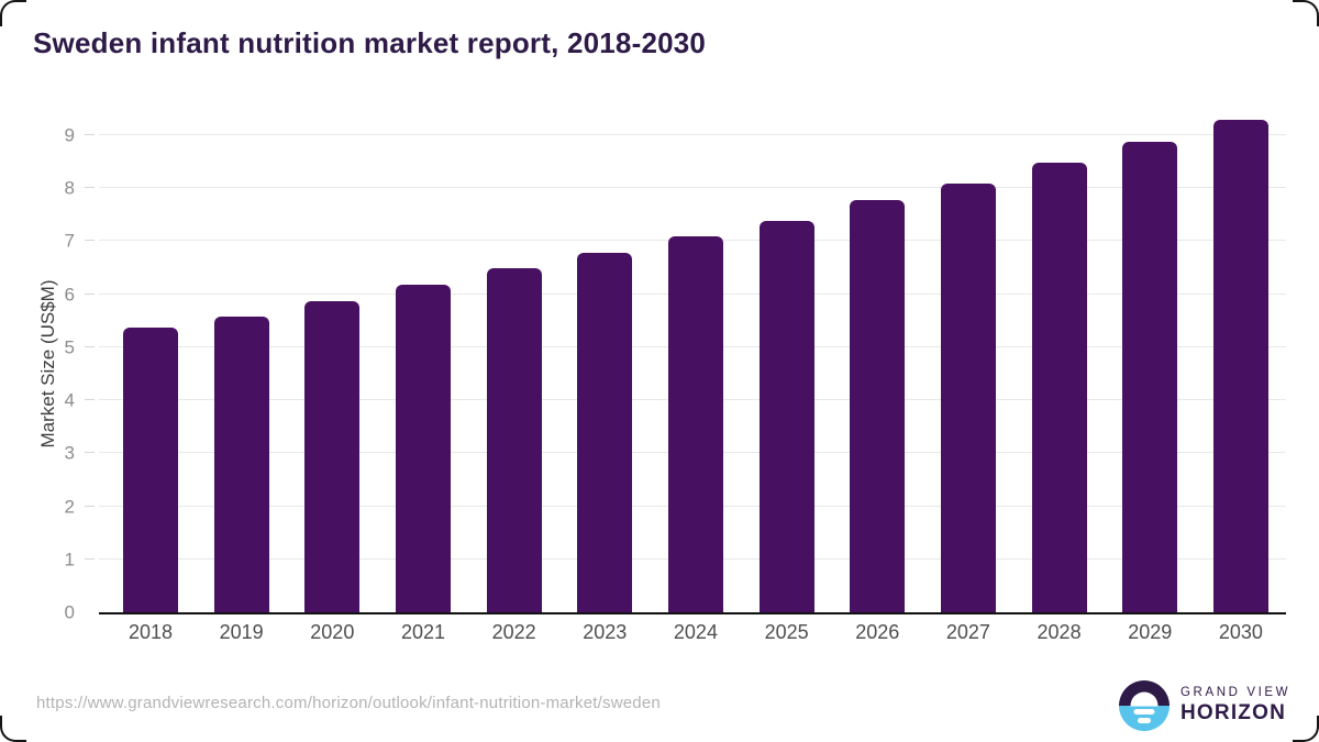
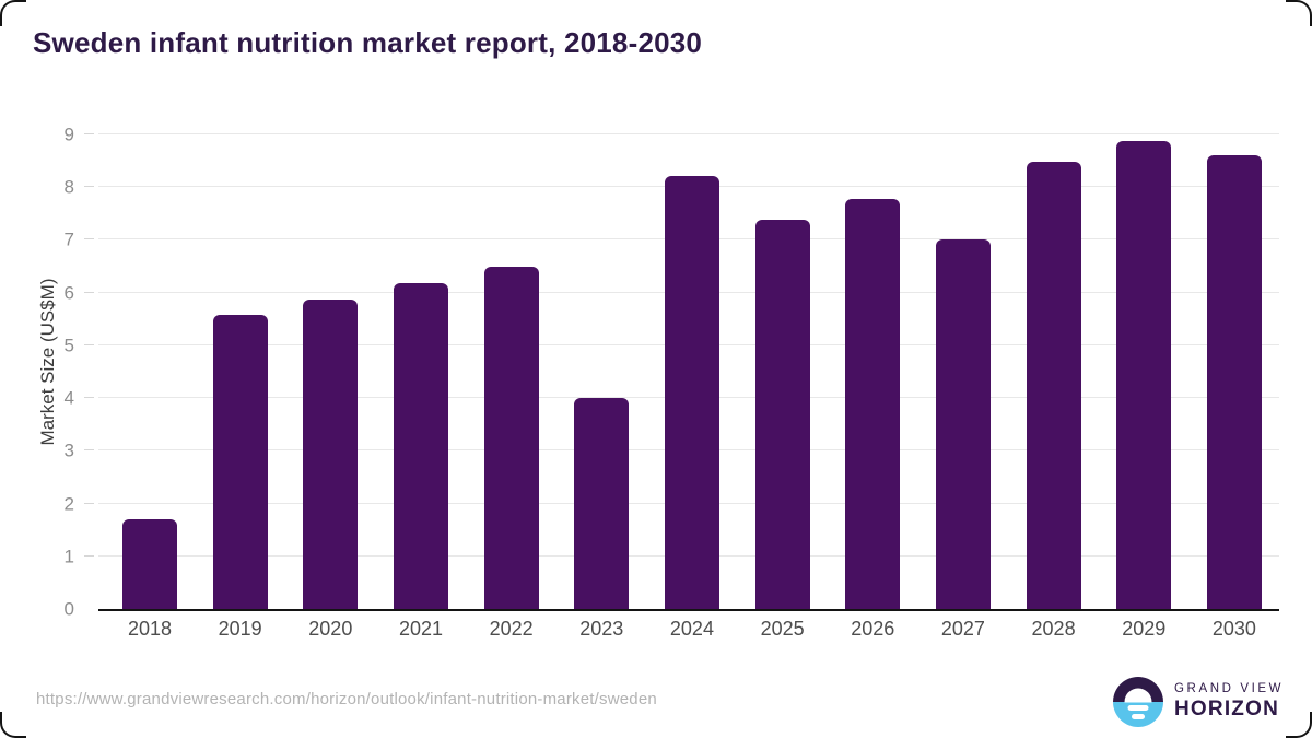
2018: 5.4 -> 1.7
2023: 6.8 -> 4.0
2024: 7.1 -> 8.2
2027: 8.1 -> 7.0
2030: 9.3 -> 8.6
